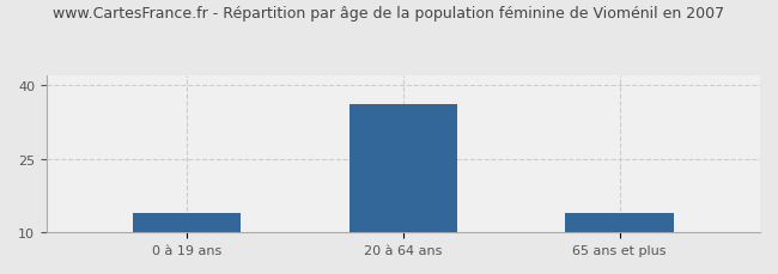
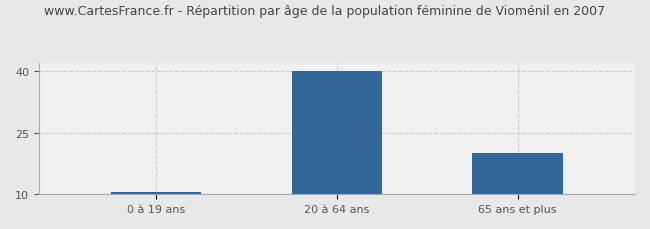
0 à 19 ans: 14.0 -> 10.5
20 à 64 ans: 36.0 -> 40.0
65 ans et plus: 14.0 -> 20.0
